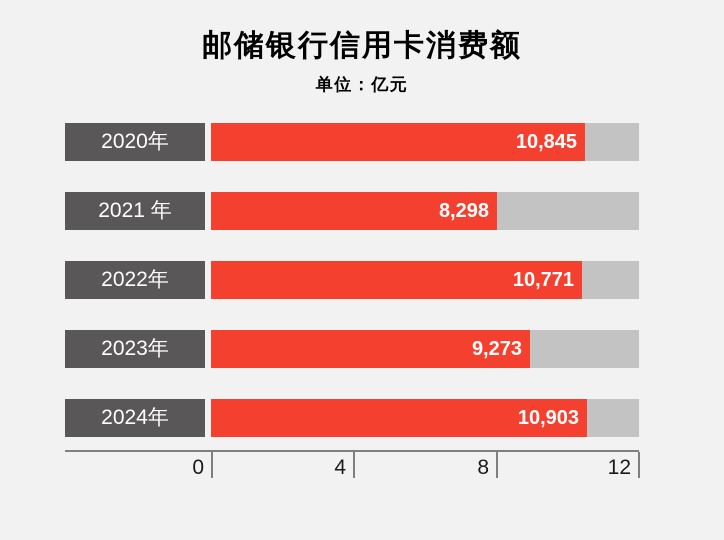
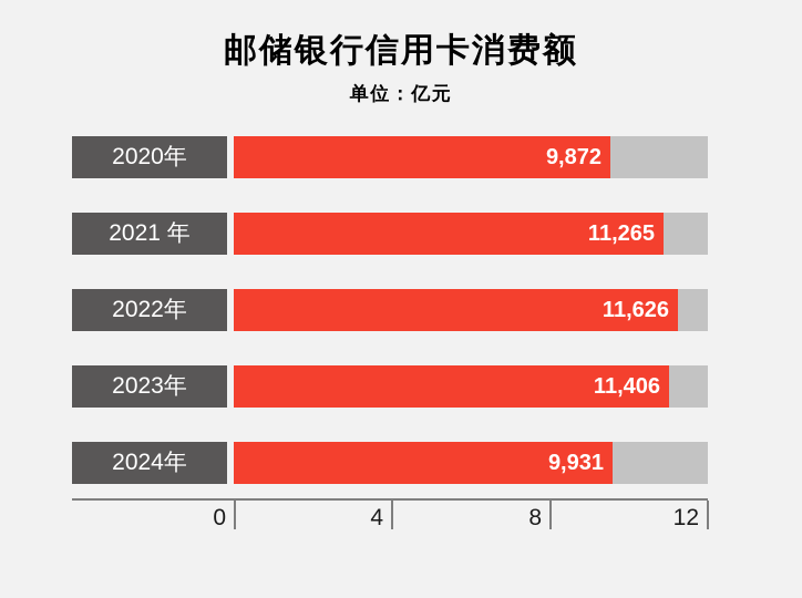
2020年: 10,845 -> 9,872
2021 年: 8,298 -> 11,265
2022年: 10,771 -> 11,626
2023年: 9,273 -> 11,406
2024年: 10,903 -> 9,931
